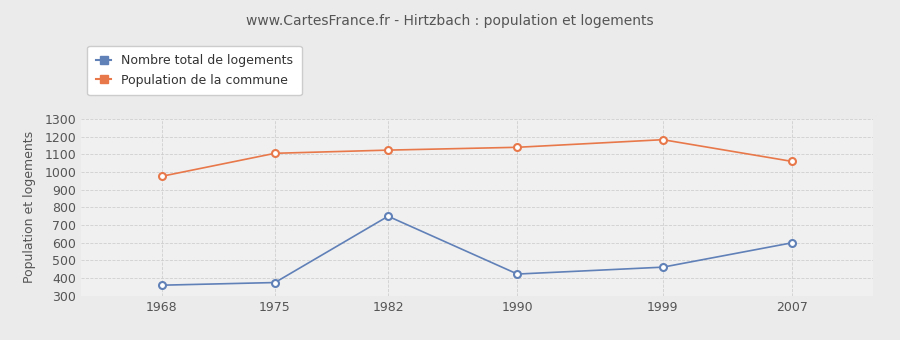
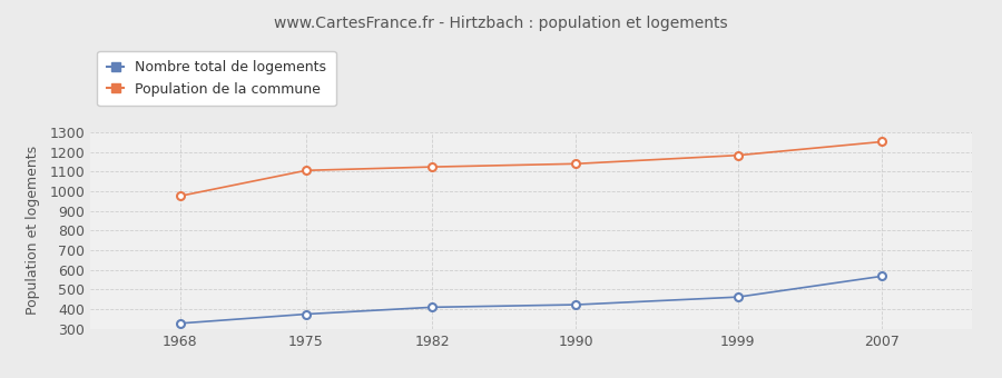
Nombre total de logements/1968: 360 -> 330
Nombre total de logements/1982: 750 -> 410
Nombre total de logements/2007: 600 -> 570
Population de la commune/2007: 1060 -> 1250
